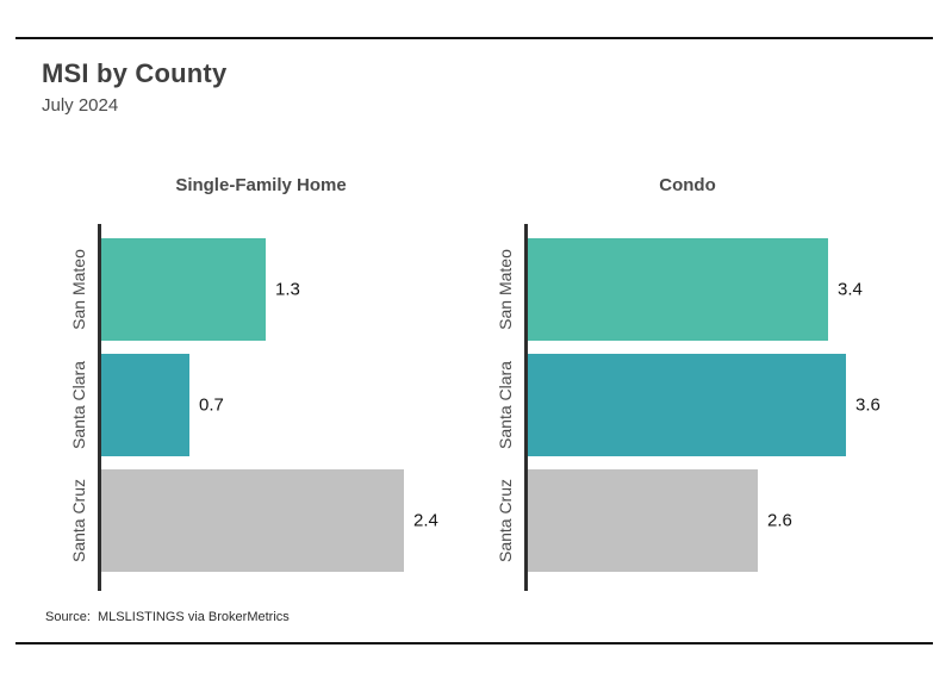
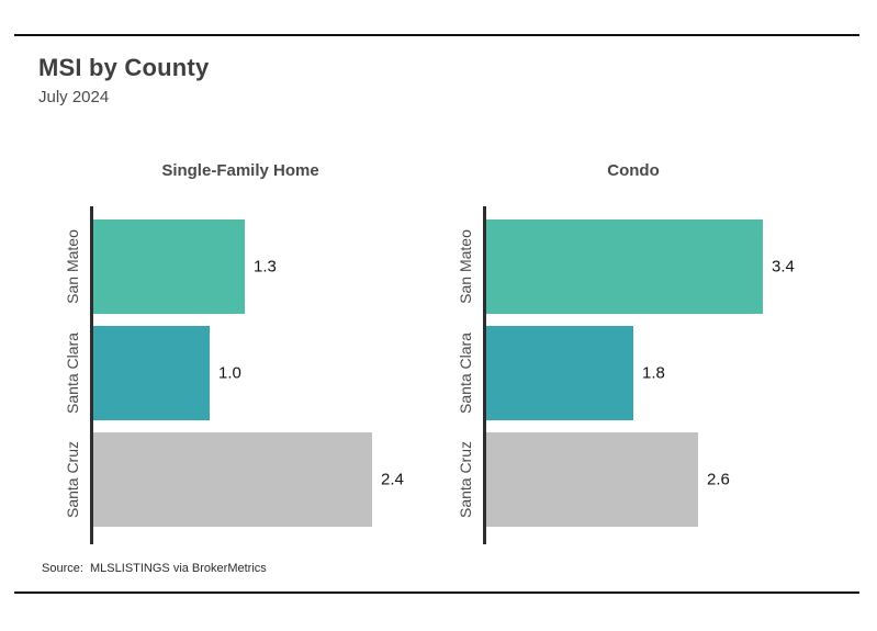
Single-Family Home/Santa Clara: 0.7 -> 1.0
Condo/Santa Clara: 3.6 -> 1.8
